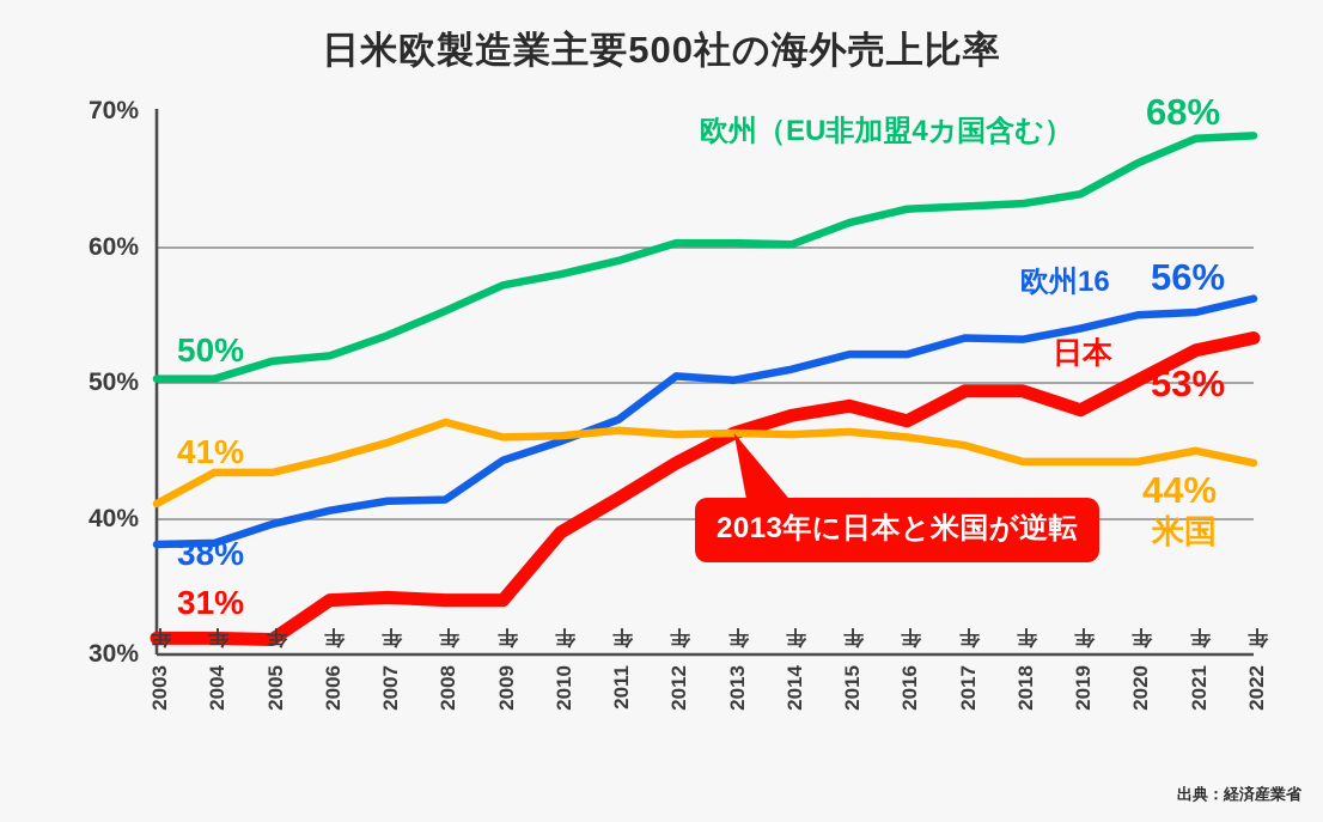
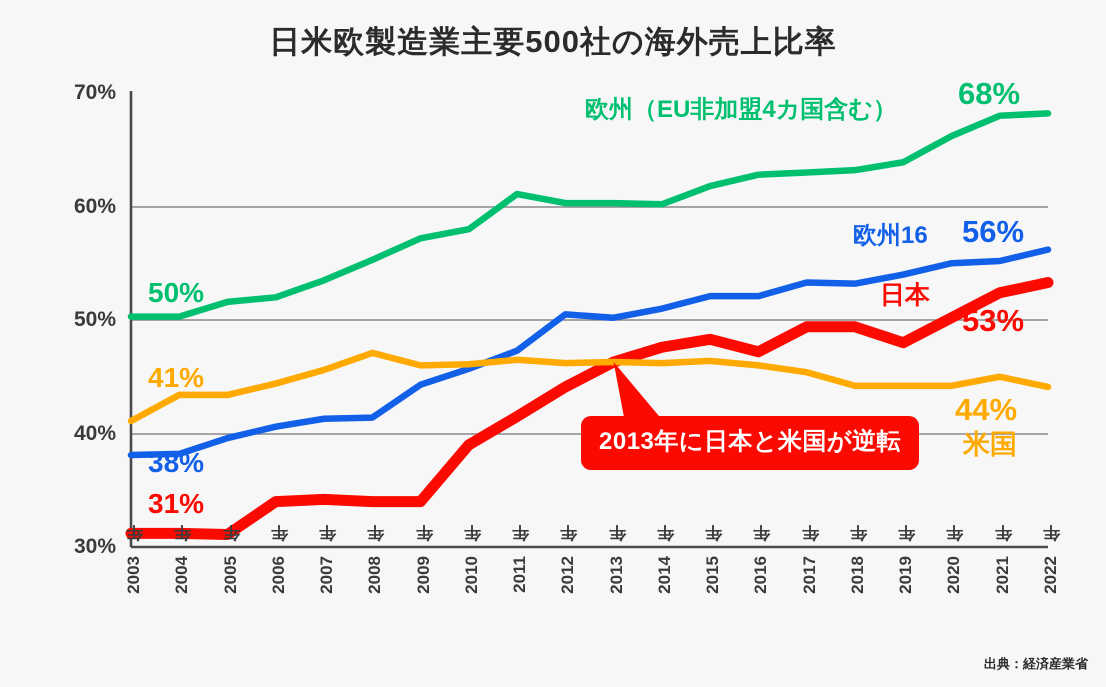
欧州（EU非加盟4カ国含む）/2011年: 59.0% -> 61.1%
